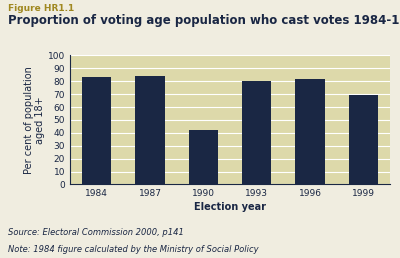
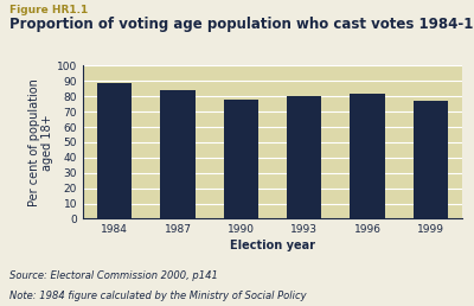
1984: 83 -> 89
1990: 42 -> 78
1999: 69 -> 77
